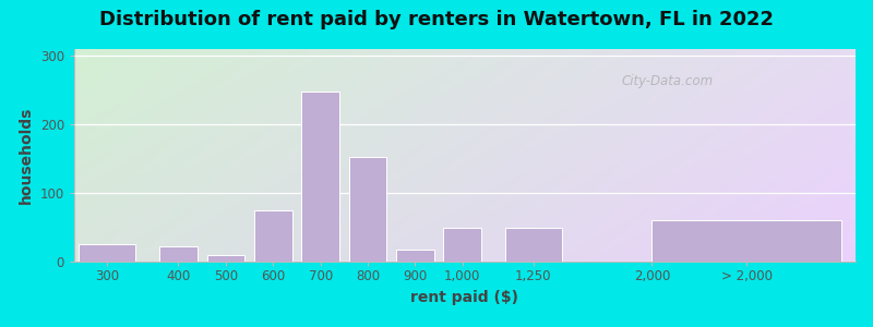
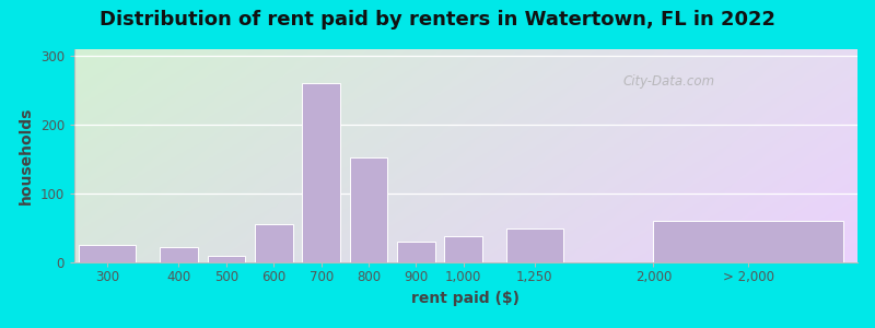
600: 75 -> 56
700: 248 -> 260
900: 17 -> 30
1,000: 50 -> 38
